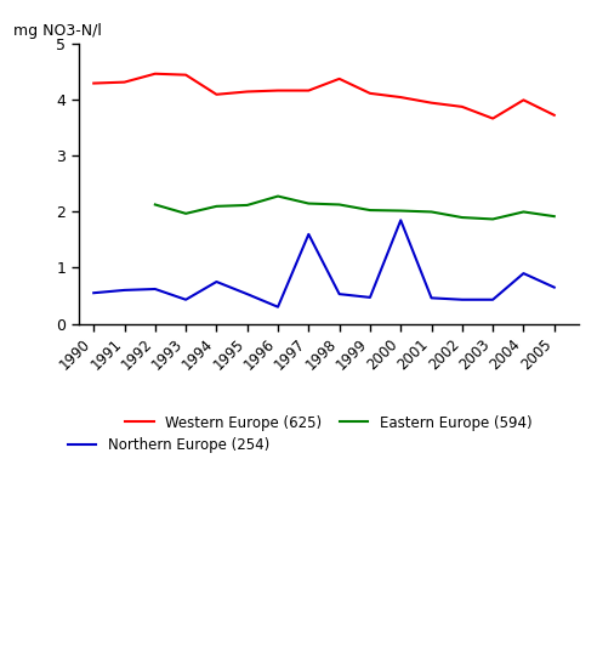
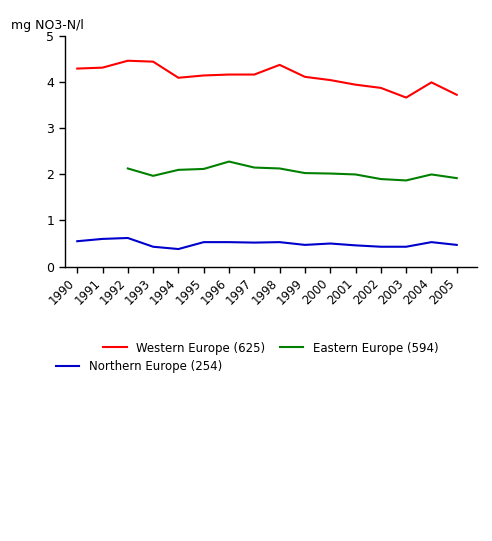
Northern Europe (254)/1994: 0.75 -> 0.38
Northern Europe (254)/1996: 0.30 -> 0.53
Northern Europe (254)/1997: 1.60 -> 0.52
Northern Europe (254)/2000: 1.85 -> 0.50
Northern Europe (254)/2004: 0.90 -> 0.53
Northern Europe (254)/2005: 0.65 -> 0.47
